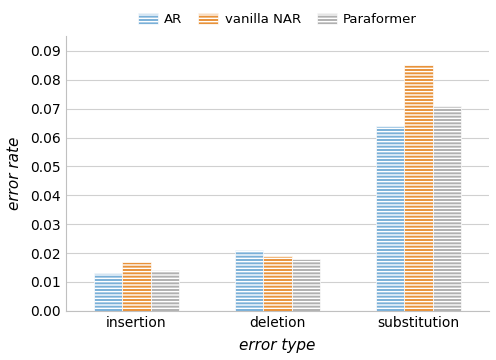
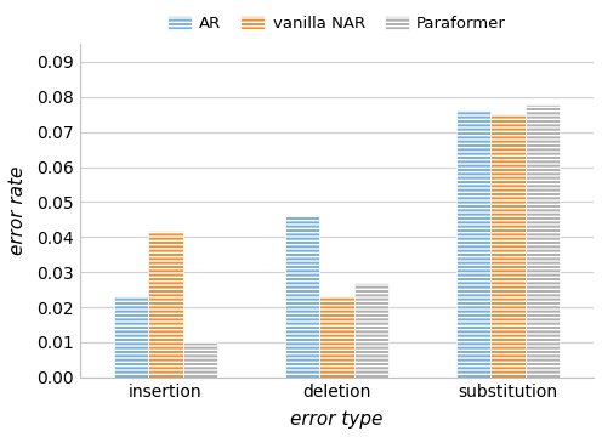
AR/insertion: 0.013 -> 0.023
vanilla NAR/insertion: 0.017 -> 0.042
Paraformer/insertion: 0.014 -> 0.010
AR/deletion: 0.021 -> 0.046
vanilla NAR/deletion: 0.019 -> 0.023
Paraformer/deletion: 0.018 -> 0.027
AR/substitution: 0.064 -> 0.076
vanilla NAR/substitution: 0.085 -> 0.075
Paraformer/substitution: 0.071 -> 0.078
